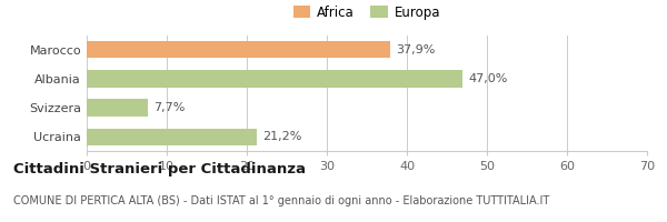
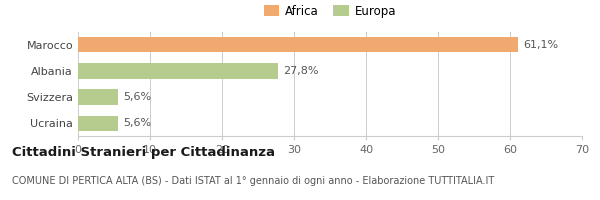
Marocco: 37,9% -> 61,1%
Albania: 47,0% -> 27,8%
Svizzera: 7,7% -> 5,6%
Ucraina: 21,2% -> 5,6%
